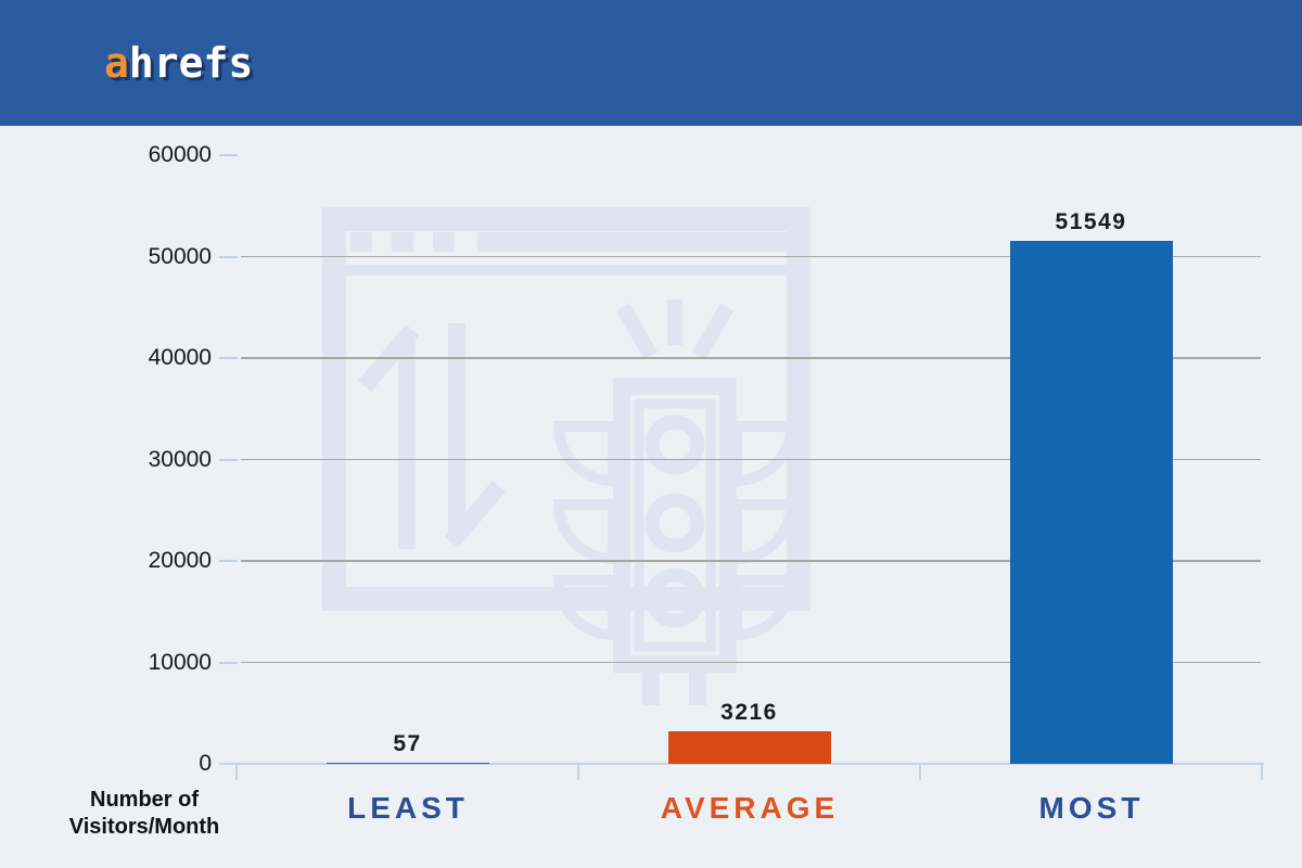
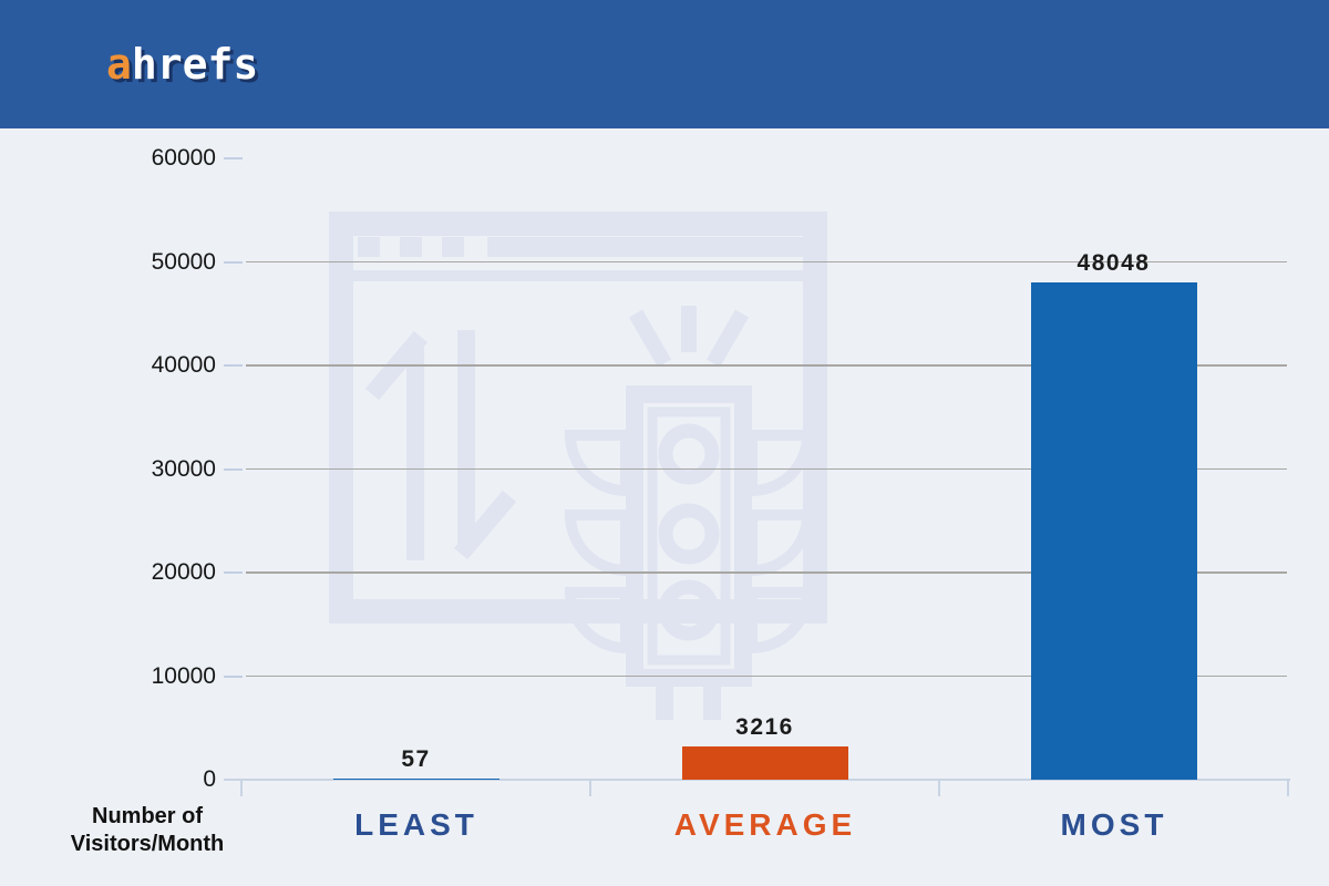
MOST: 51549 -> 48048
